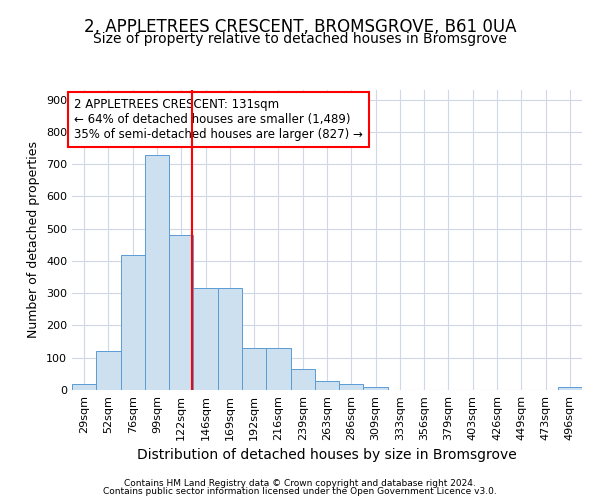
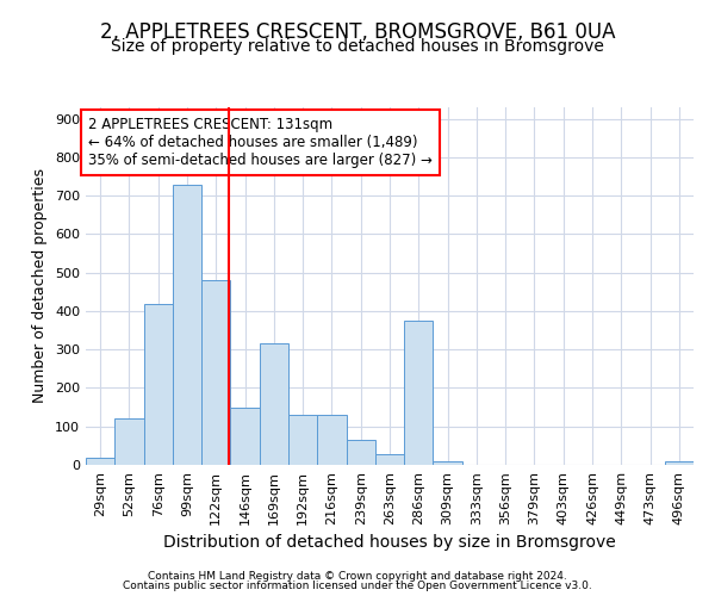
146sqm: 315 -> 150
286sqm: 20 -> 375
